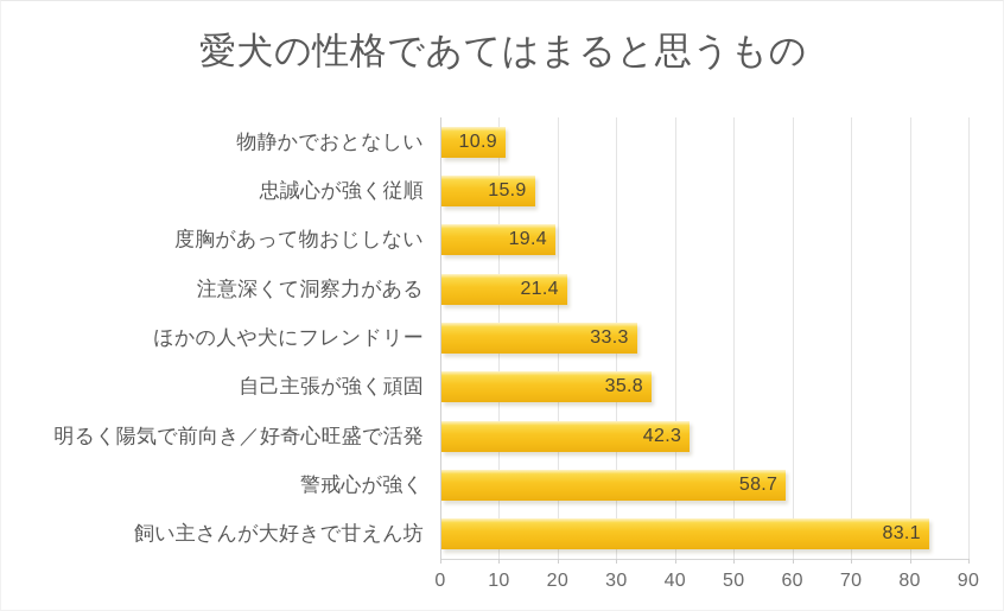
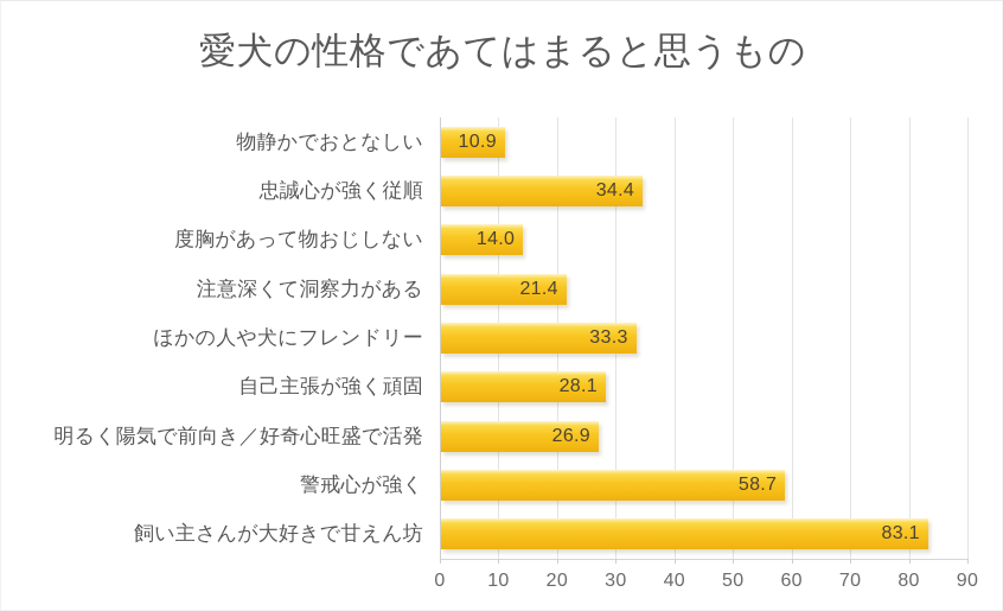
忠誠心が強く従順: 15.9 -> 34.4
度胸があって物おじしない: 19.4 -> 14.0
自己主張が強く頑固: 35.8 -> 28.1
明るく陽気で前向き／好奇心旺盛で活発: 42.3 -> 26.9
